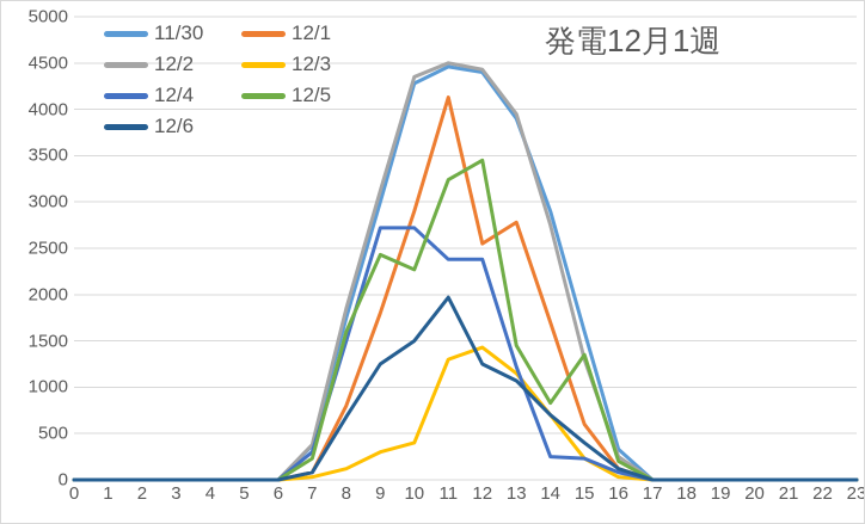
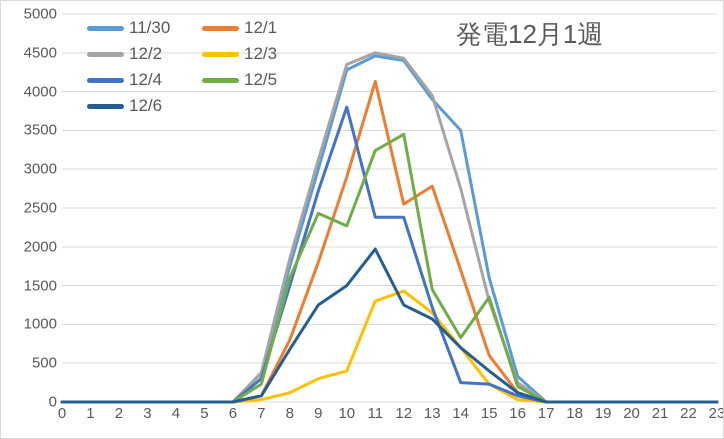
12/4/10: 2700 -> 3800
11/30/14: 2900 -> 3500
